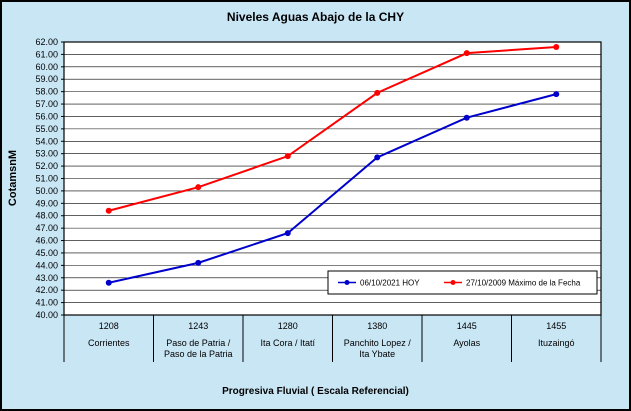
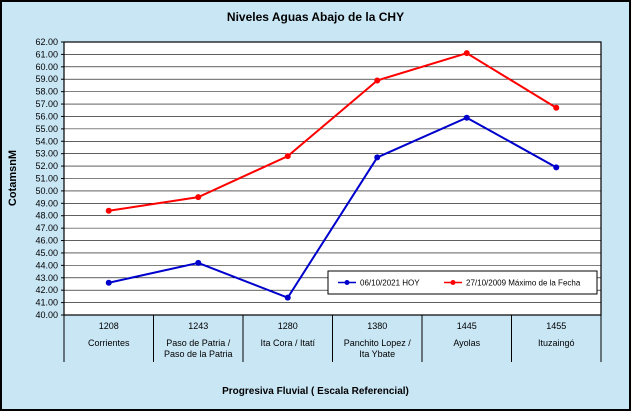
27/10/2009 Máximo de la Fecha/1243: 50.3 -> 49.5
06/10/2021 HOY/1280: 46.6 -> 41.4
27/10/2009 Máximo de la Fecha/1380: 57.9 -> 58.9
06/10/2021 HOY/1455: 57.8 -> 51.9
27/10/2009 Máximo de la Fecha/1455: 61.6 -> 56.7
